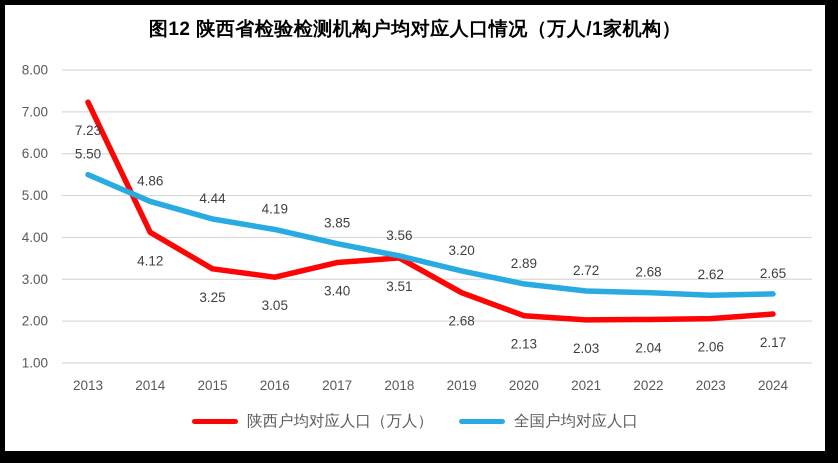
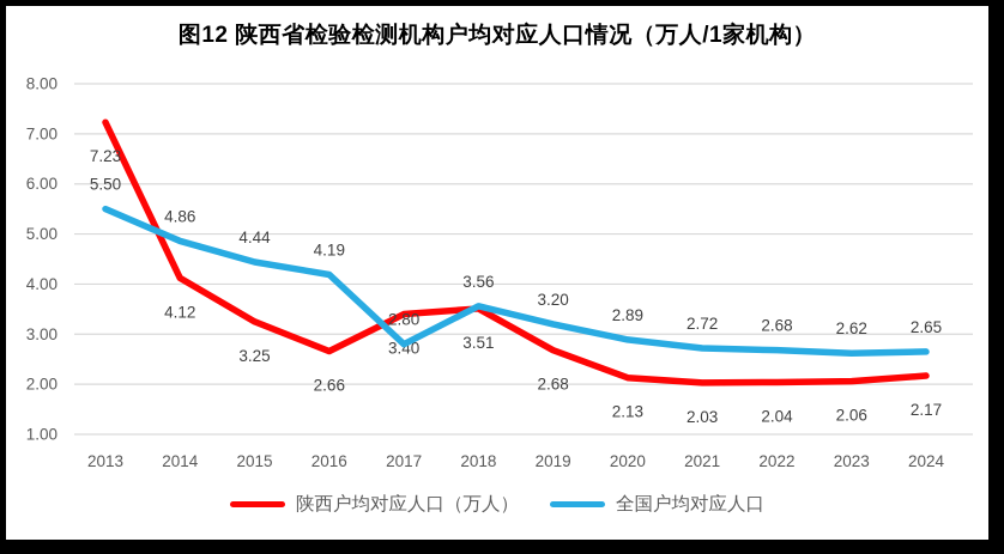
陕西户均对应人口（万人）/2016: 3.05 -> 2.66
全国户均对应人口/2017: 3.85 -> 2.80
